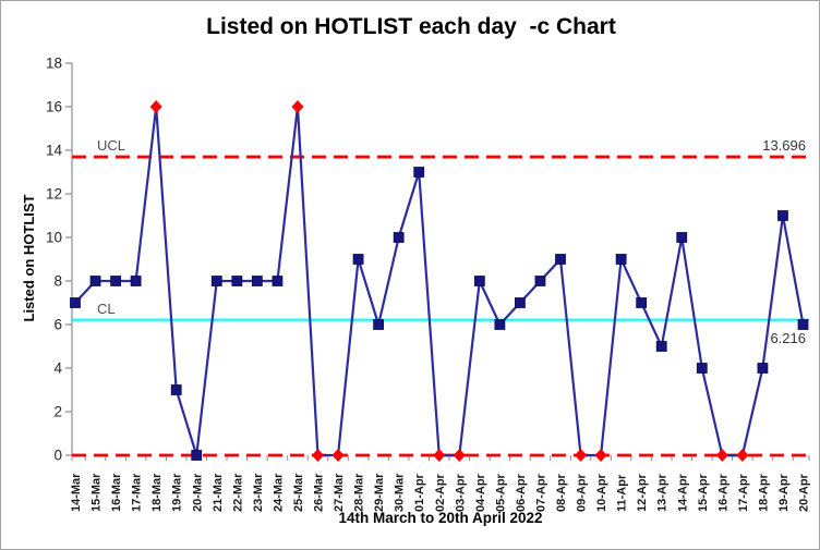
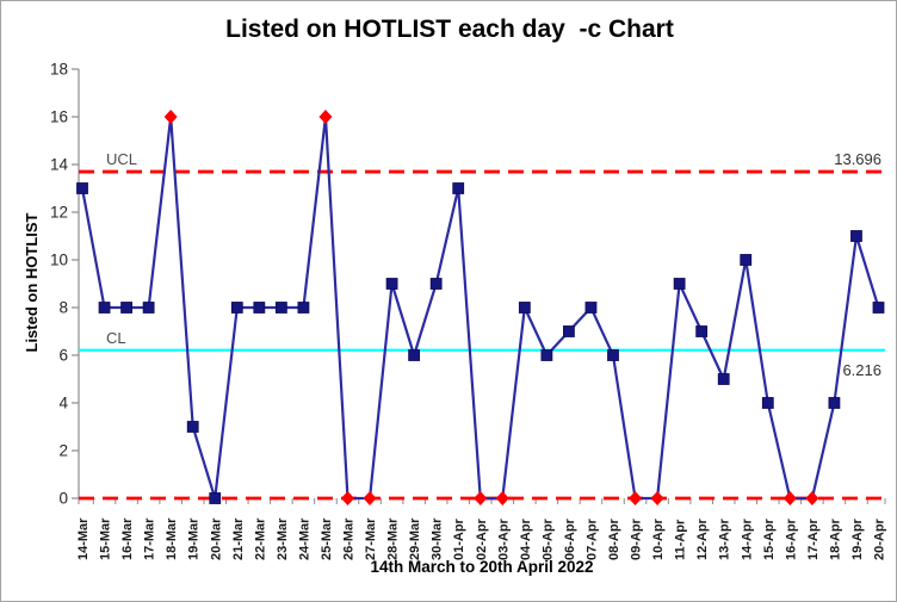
14-Mar: 7 -> 13
30-Mar: 10 -> 9
08-Apr: 9 -> 6
20-Apr: 6 -> 8
